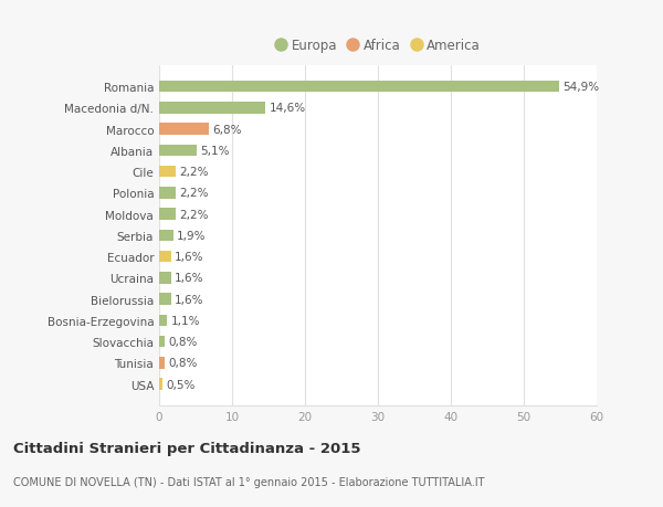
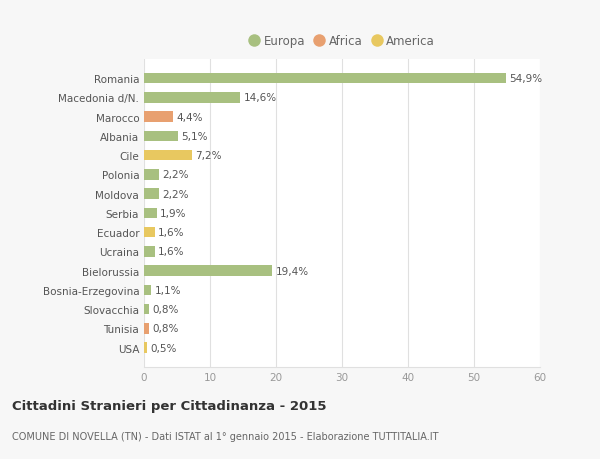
Marocco: 6,8% -> 4,4%
Cile: 2,2% -> 7,2%
Bielorussia: 1,6% -> 19,4%
